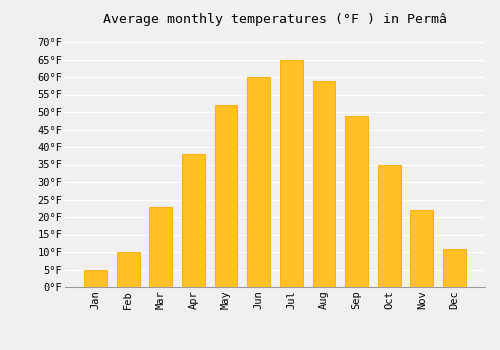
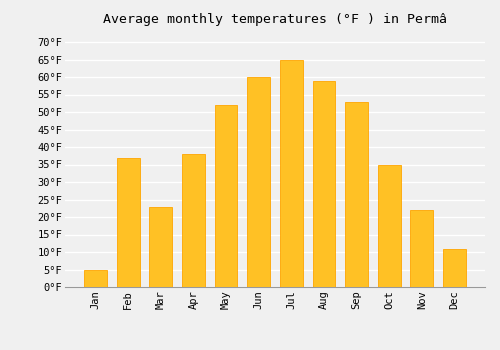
Feb: 10°F -> 37°F
Sep: 49°F -> 53°F
